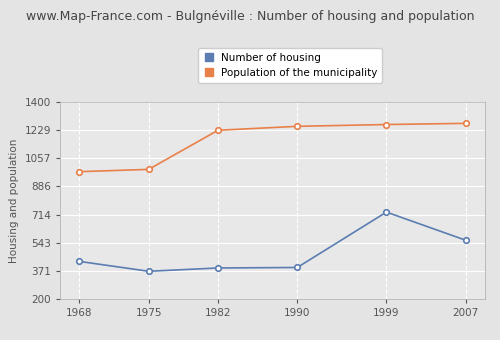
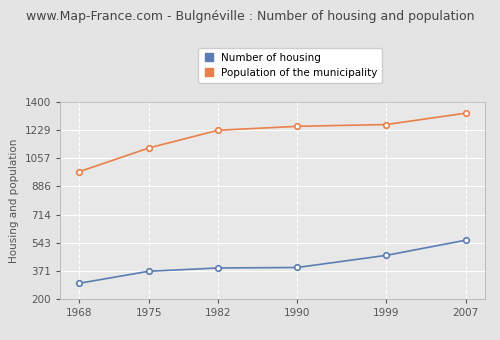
Number of housing/1968: 430 -> 300
Population of the municipality/1975: 990 -> 1120
Number of housing/1999: 730 -> 470
Population of the municipality/2007: 1270 -> 1330
